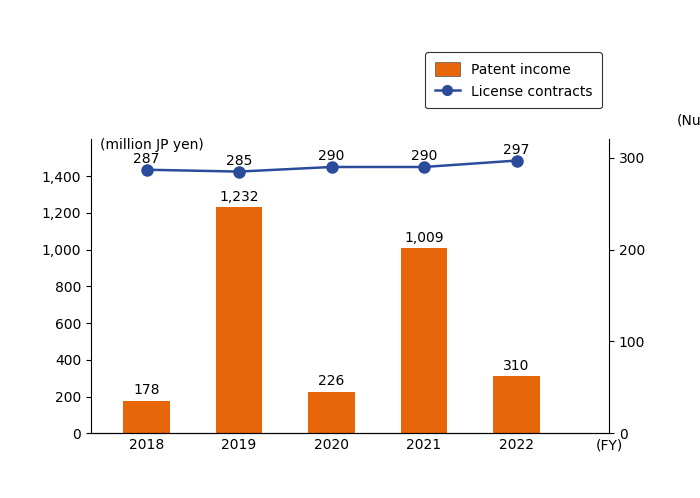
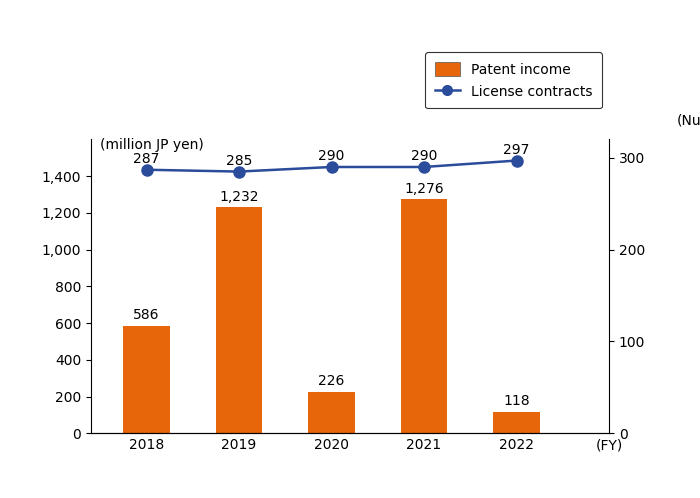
Patent income/2018: 178 -> 586
Patent income/2021: 1,009 -> 1,276
Patent income/2022: 310 -> 118
